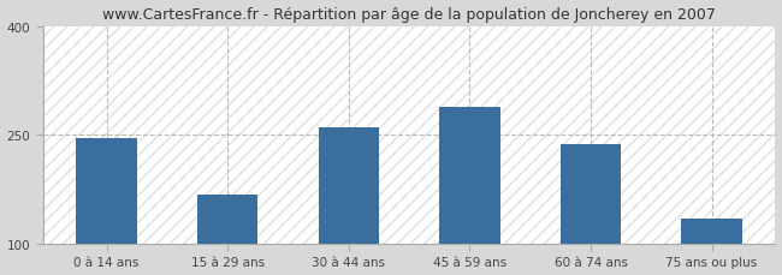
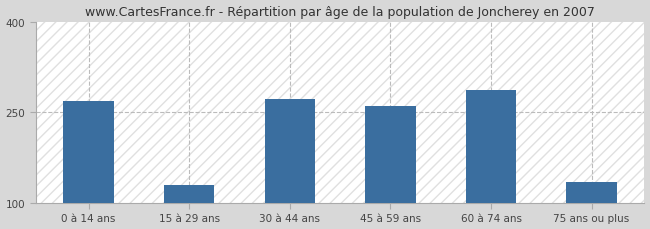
0 à 14 ans: 245 -> 268
15 à 29 ans: 168 -> 130
30 à 44 ans: 260 -> 272
45 à 59 ans: 288 -> 260
60 à 74 ans: 238 -> 286
